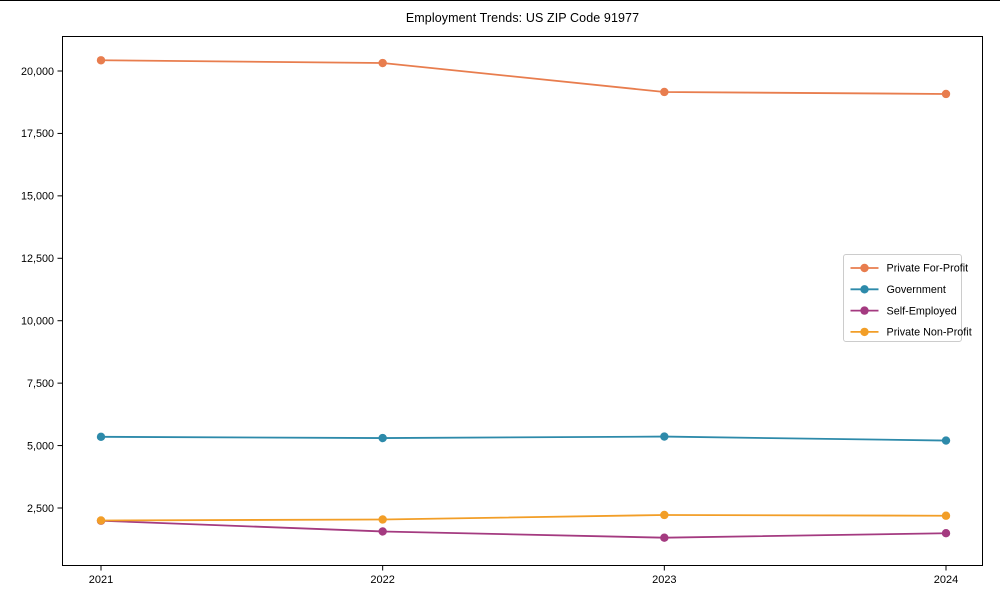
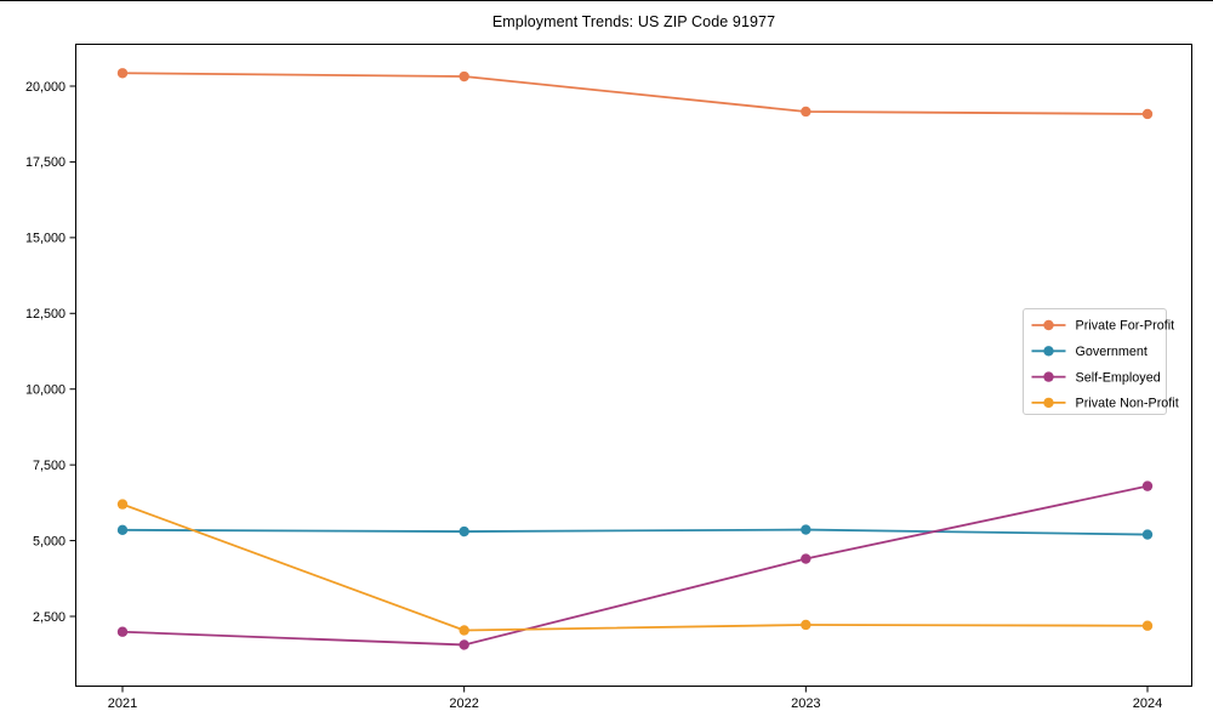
Private Non-Profit/2021: 2000 -> 6200
Self-Employed/2023: 1300 -> 4400
Self-Employed/2024: 1500 -> 6800
